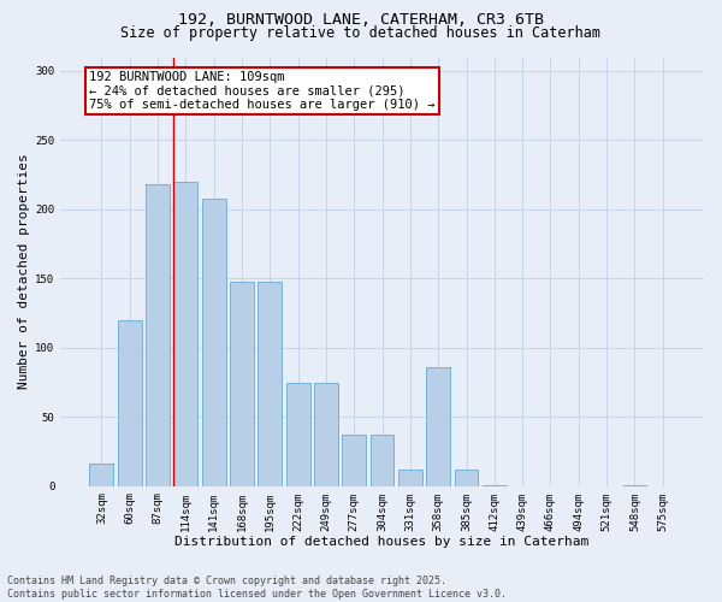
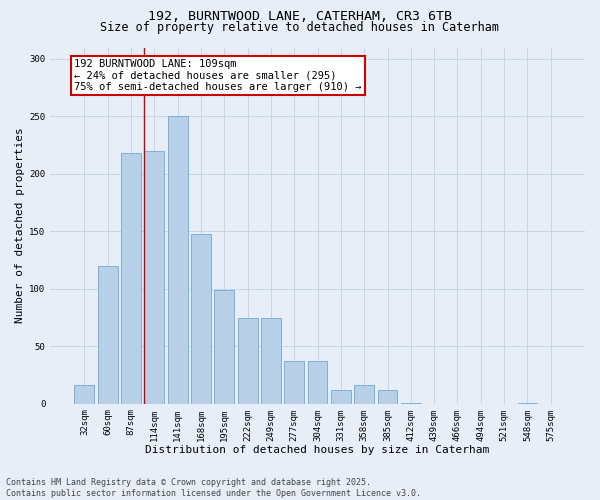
141sqm: 208 -> 250
195sqm: 148 -> 99
358sqm: 86 -> 16
